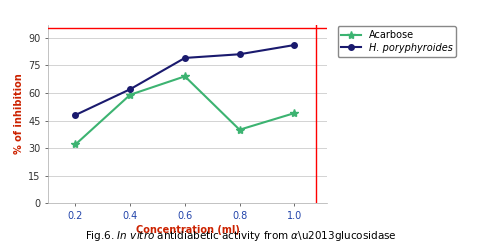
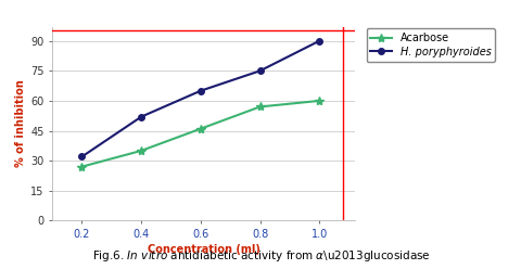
Acarbose/0.2: 32 -> 27
H. poryphyroides/0.2: 48 -> 32
Acarbose/0.4: 59 -> 35
H. poryphyroides/0.4: 62 -> 52
Acarbose/0.6: 69 -> 46
H. poryphyroides/0.6: 79 -> 65
Acarbose/0.8: 40 -> 57
H. poryphyroides/0.8: 81 -> 75
Acarbose/1.0: 49 -> 60
H. poryphyroides/1.0: 86 -> 90
